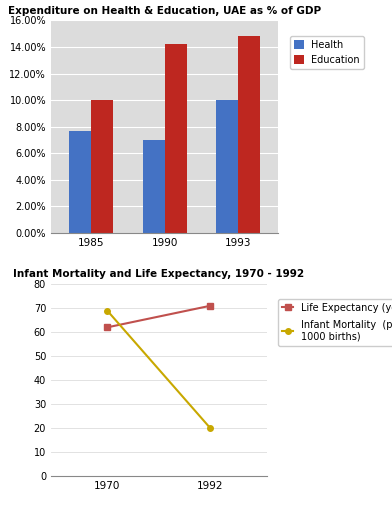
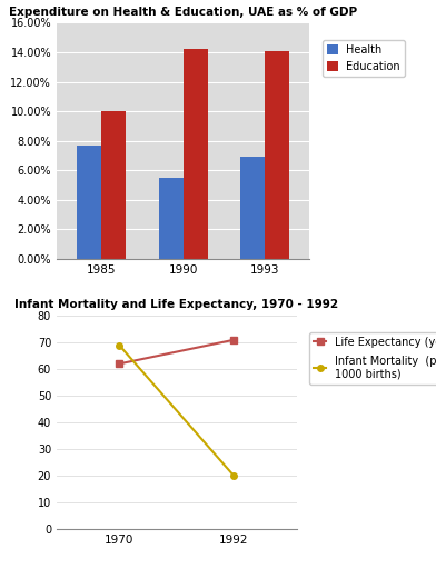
Health/1990: 7.0% -> 5.5%
Health/1993: 10.0% -> 6.9%
Education/1993: 14.8% -> 14.1%
